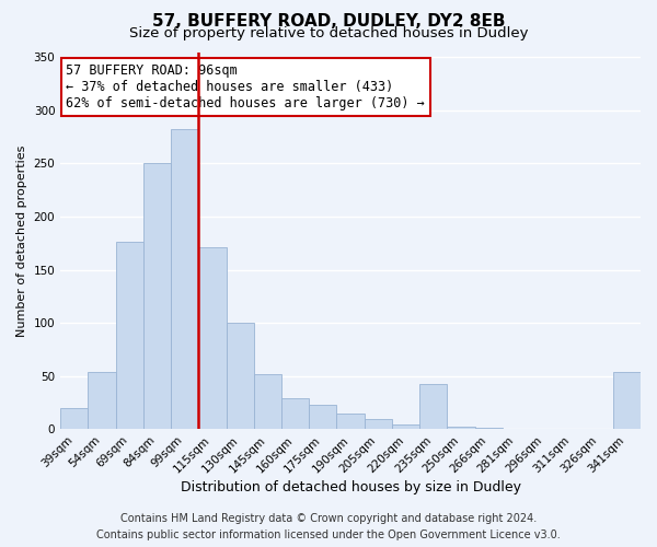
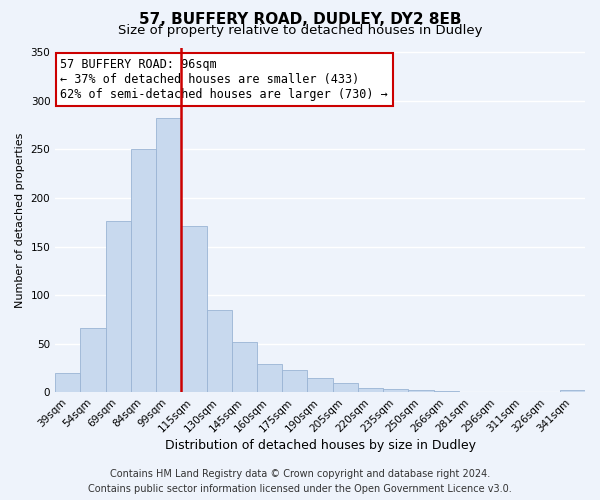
54sqm: 54 -> 66
130sqm: 100 -> 85
235sqm: 42 -> 3
341sqm: 54 -> 2
